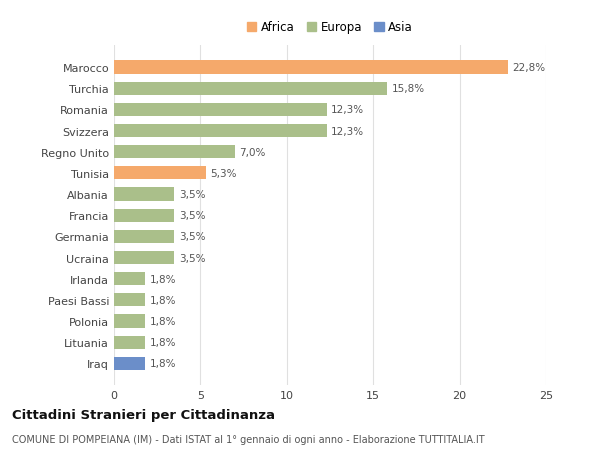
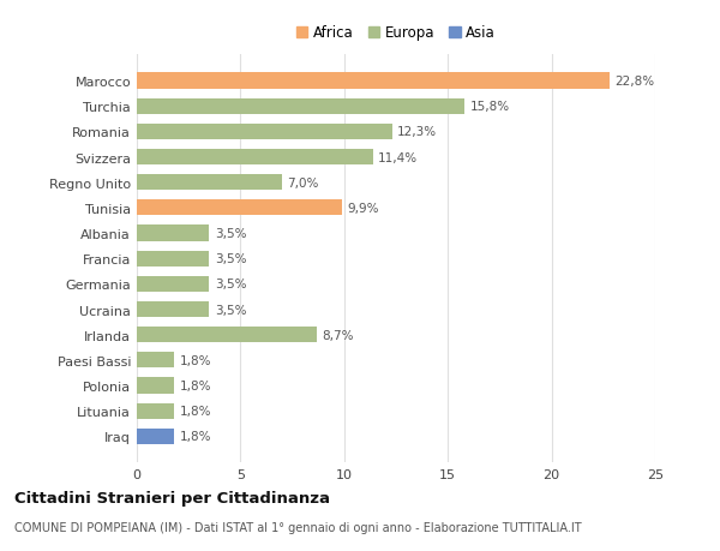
Svizzera: 12,3% -> 11,4%
Tunisia: 5,3% -> 9,9%
Irlanda: 1,8% -> 8,7%
